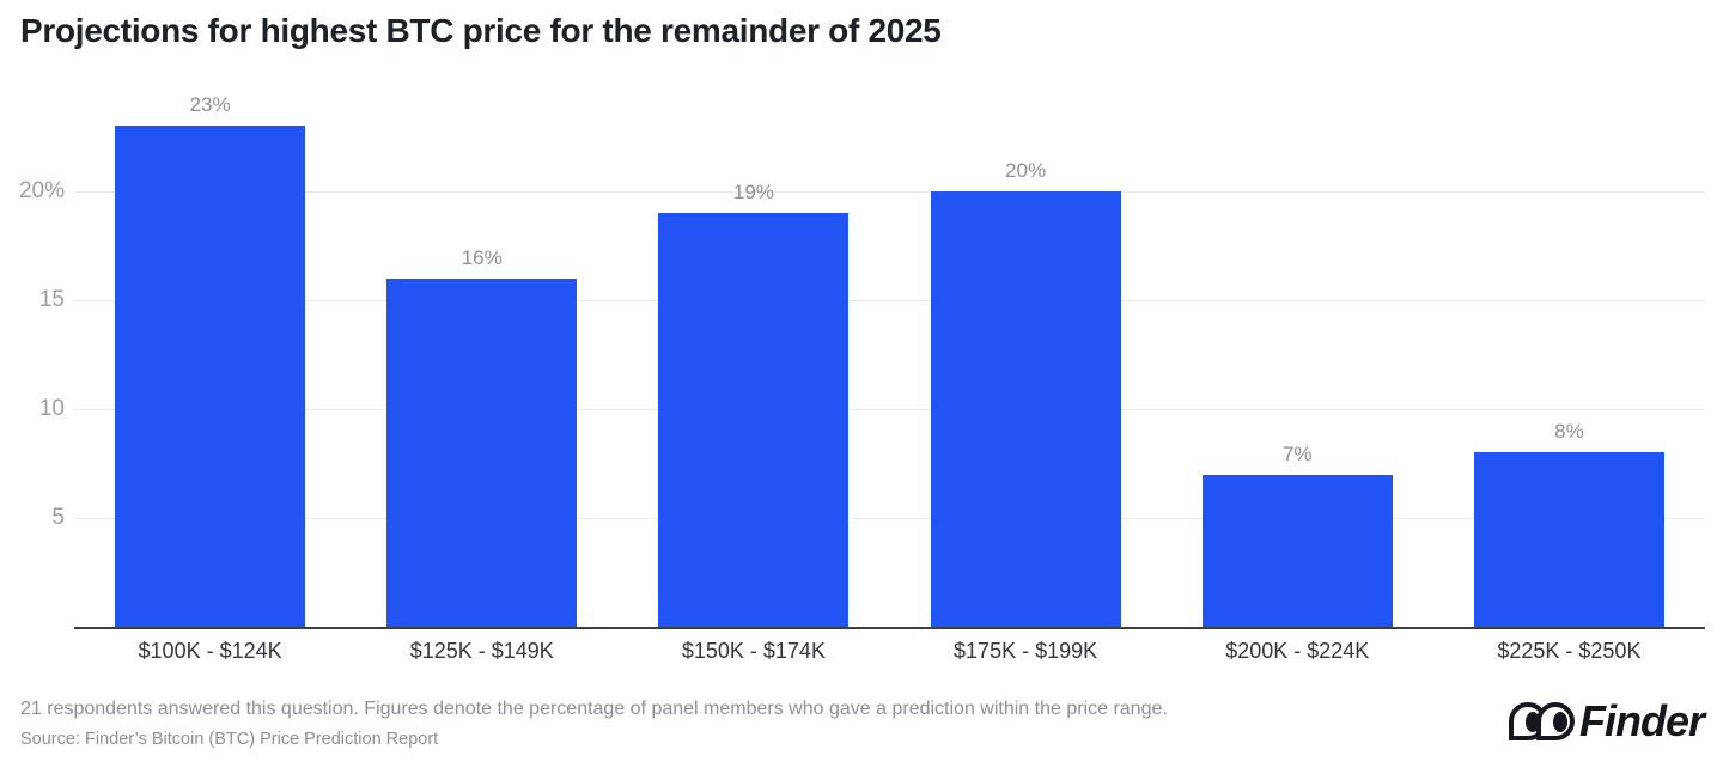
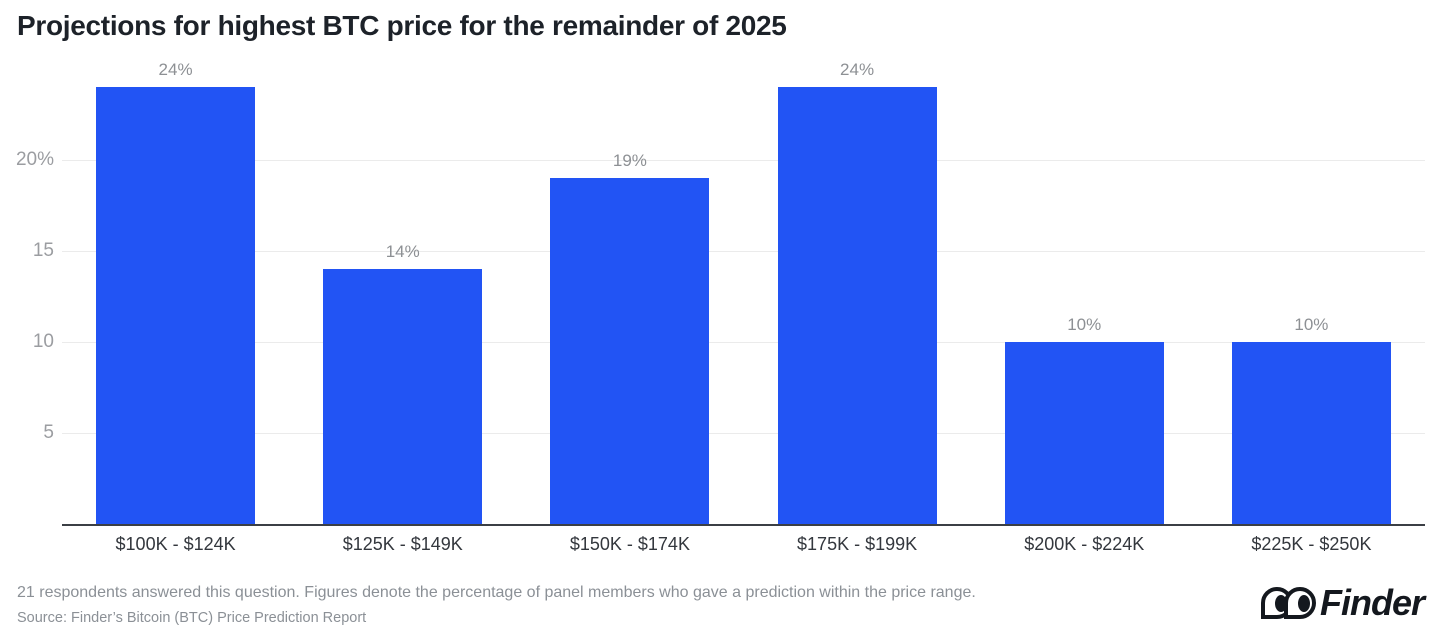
$100K - $124K: 23% -> 24%
$125K - $149K: 16% -> 14%
$175K - $199K: 20% -> 24%
$200K - $224K: 7% -> 10%
$225K - $250K: 8% -> 10%
